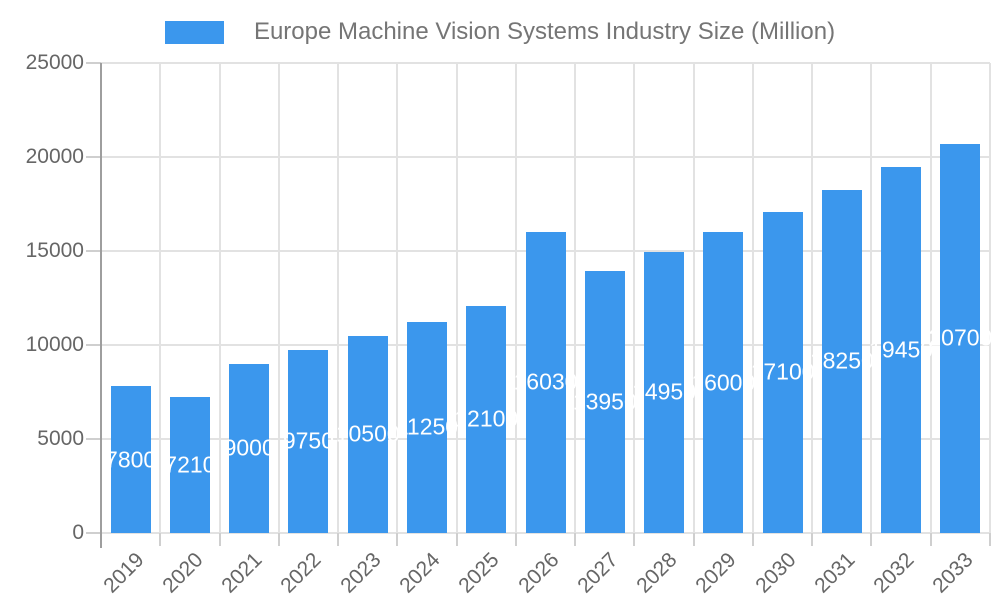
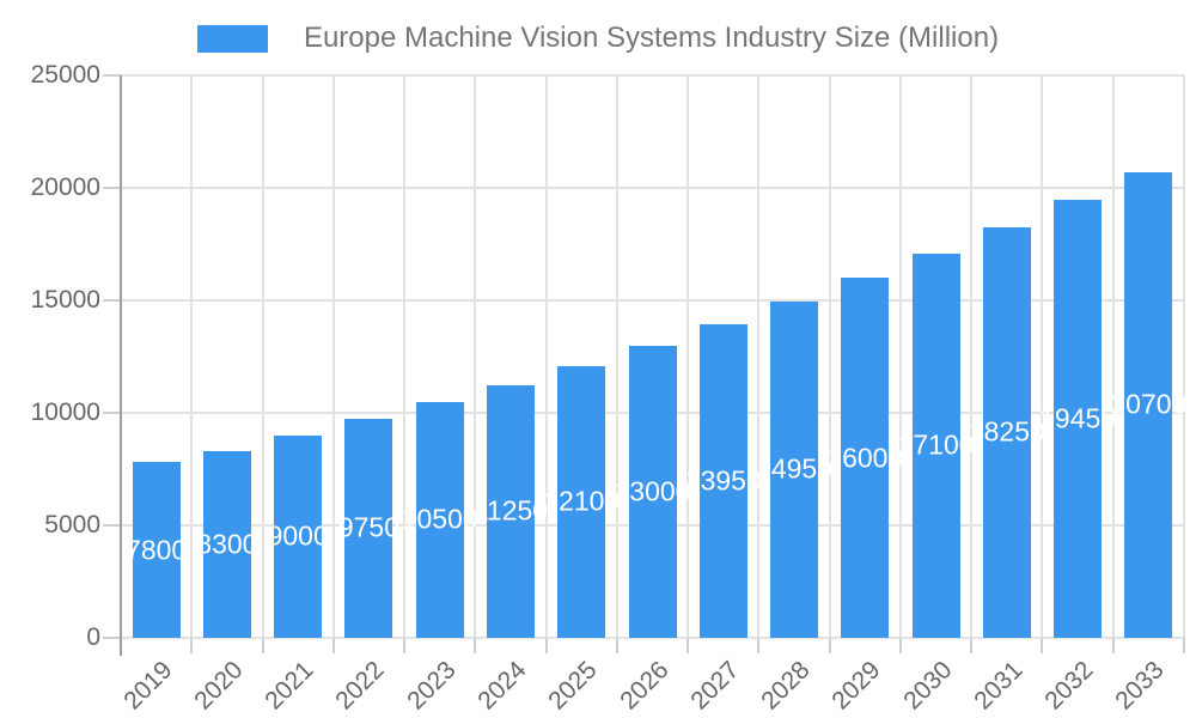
2020: 7210 -> 8300
2026: 16030 -> 13000
